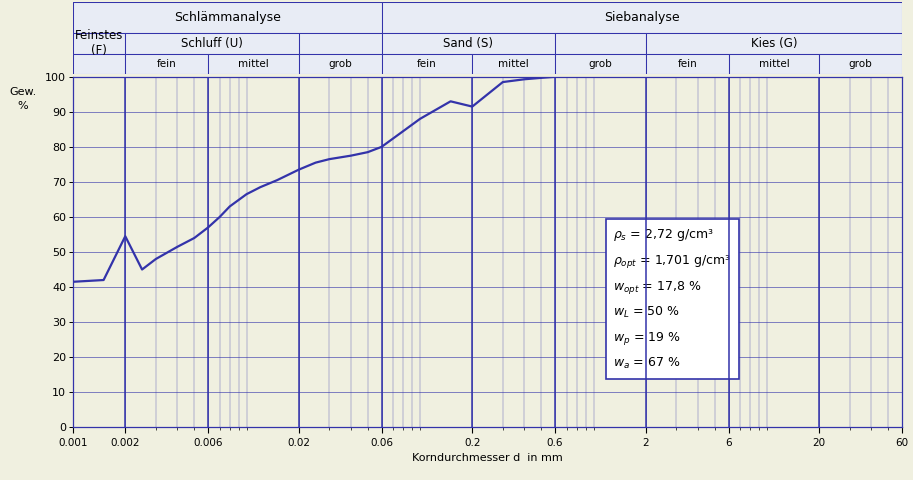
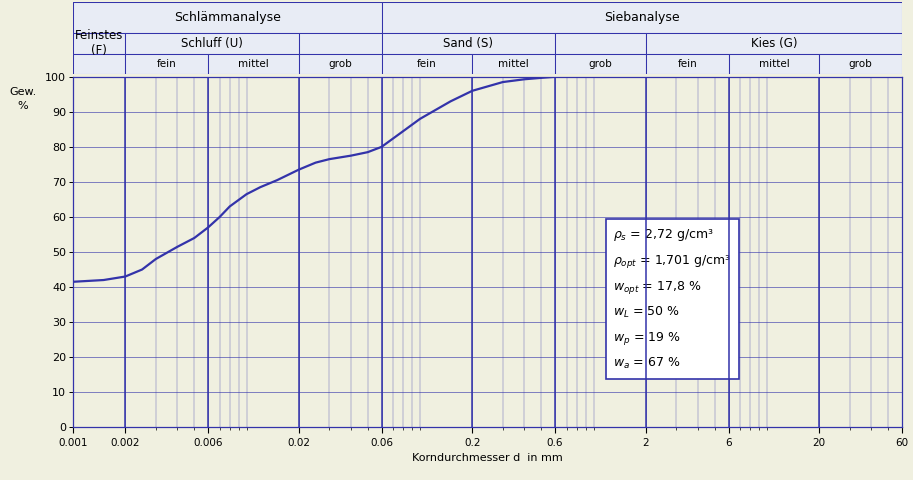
0.002: 54.5 -> 43.0
0.2: 91.5 -> 96.0
